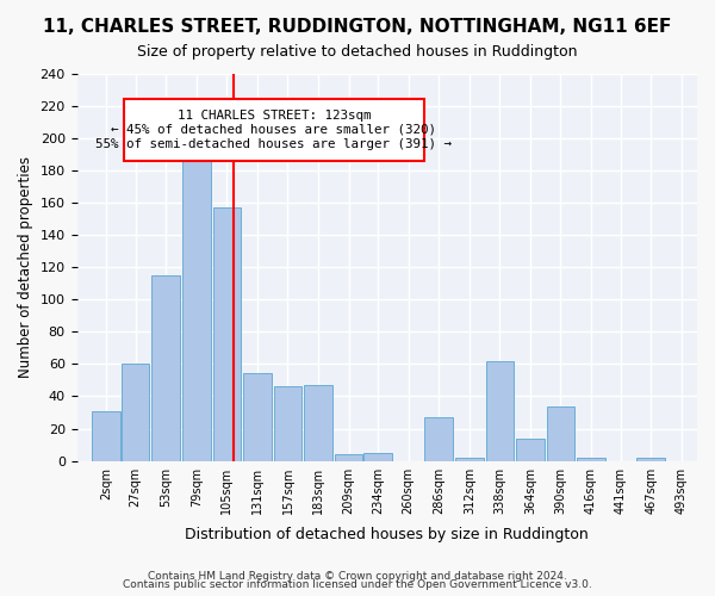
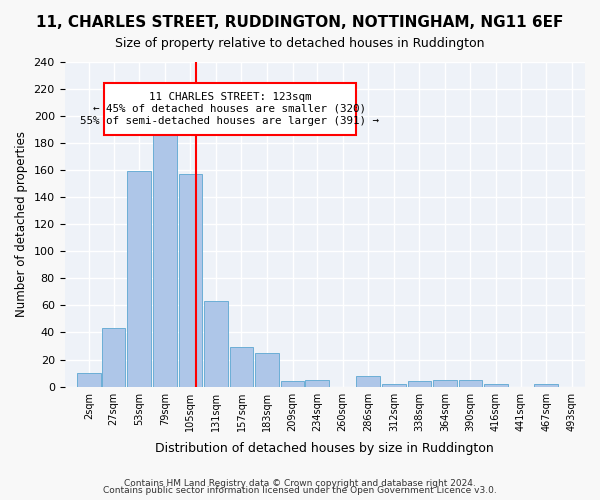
2sqm: 31 -> 10
27sqm: 60 -> 43
53sqm: 115 -> 159
131sqm: 54 -> 63
157sqm: 46 -> 29
183sqm: 47 -> 25
286sqm: 27 -> 8
338sqm: 62 -> 4
364sqm: 14 -> 5
390sqm: 34 -> 5
